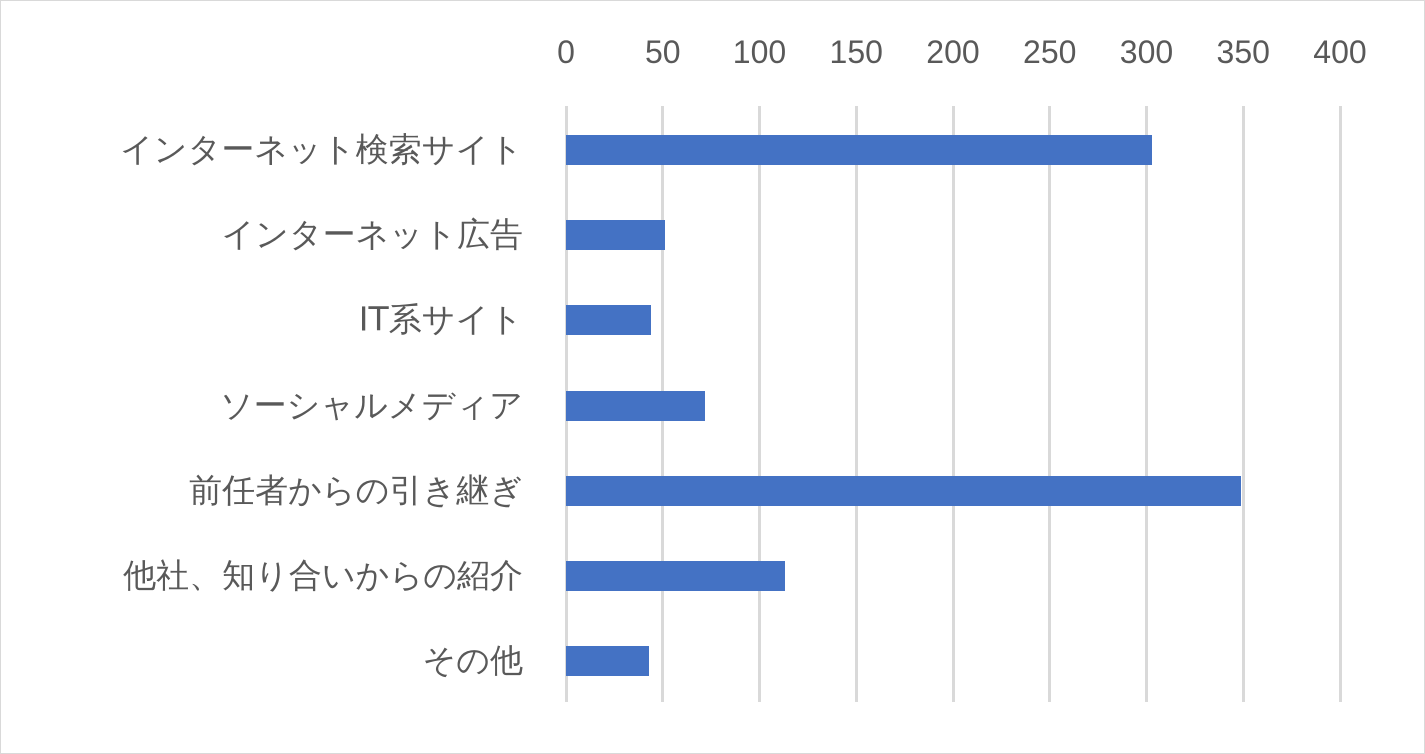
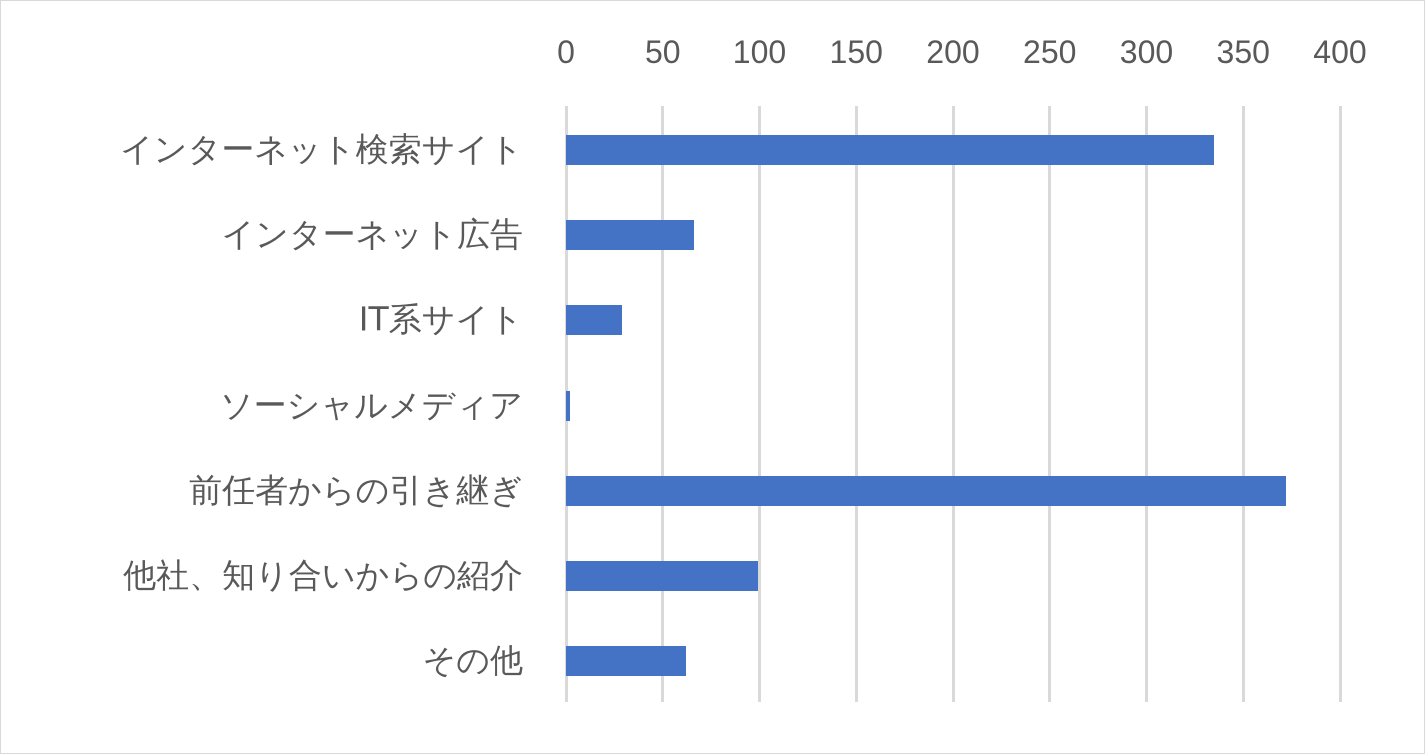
インターネット検索サイト: 303 -> 335
インターネット広告: 51 -> 66
IT系サイト: 44 -> 29
ソーシャルメディア: 72 -> 2
前任者からの引き継ぎ: 349 -> 372
他社、知り合いからの紹介: 113 -> 99
その他: 43 -> 62
